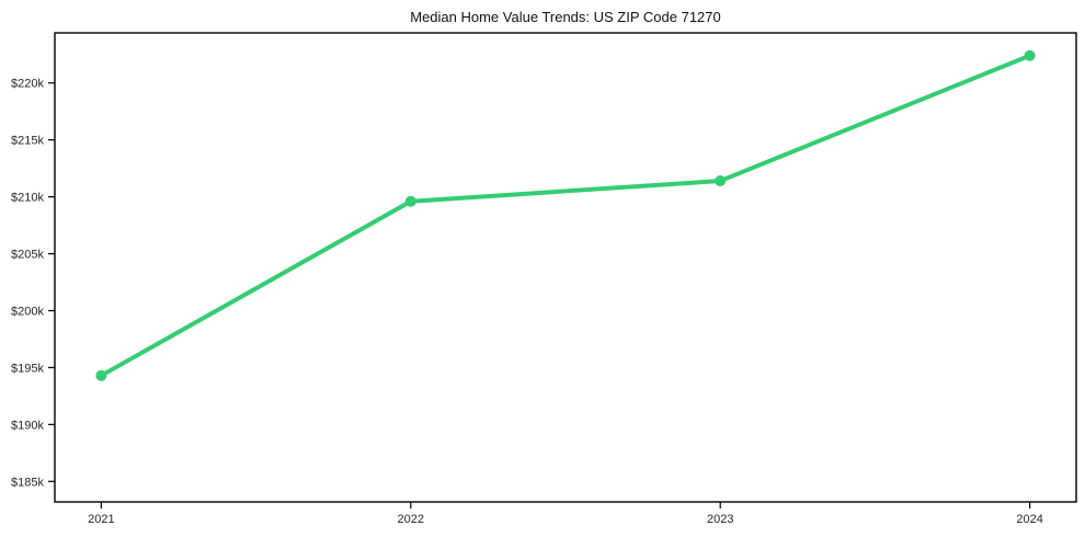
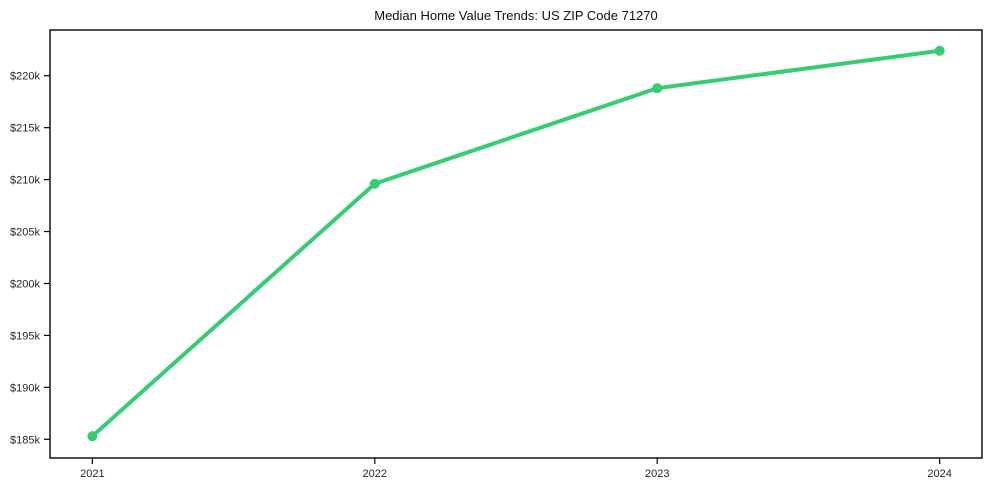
2021: $194.3k -> $185.3k
2023: $211.4k -> $218.8k
